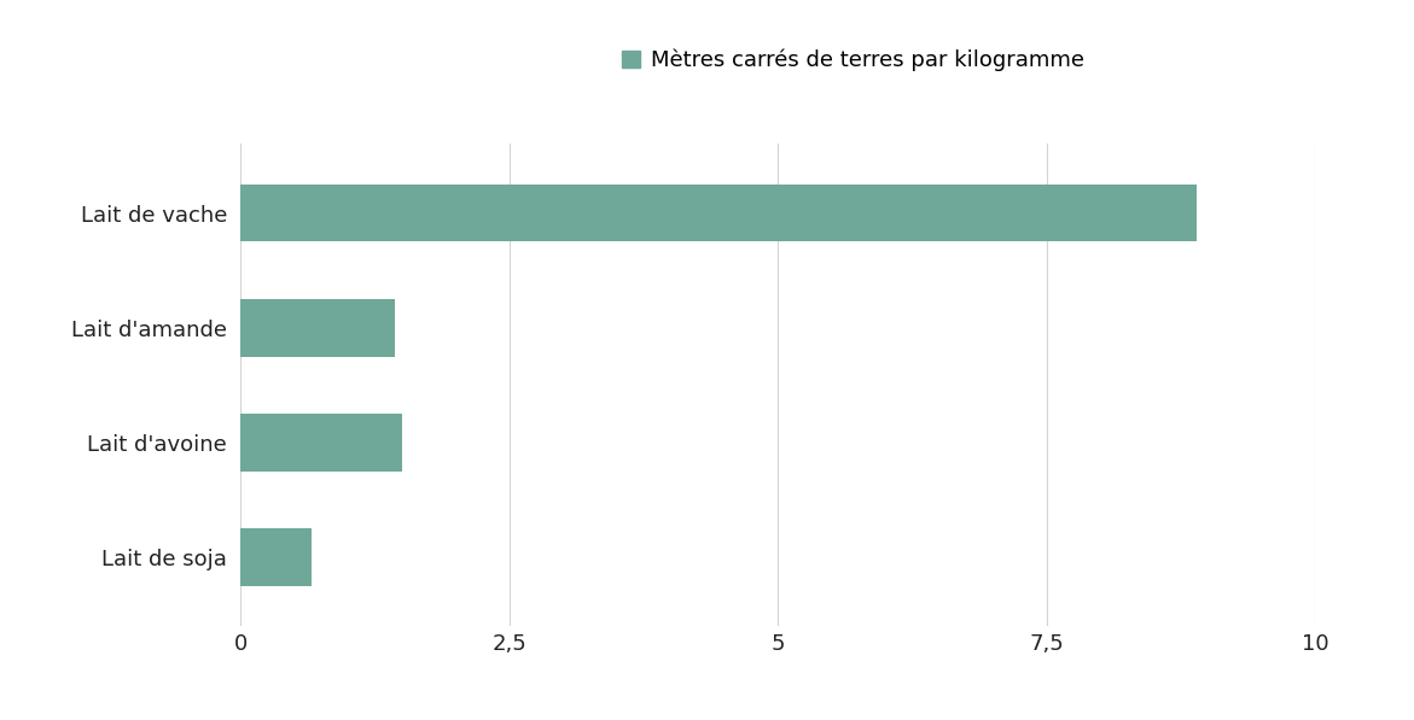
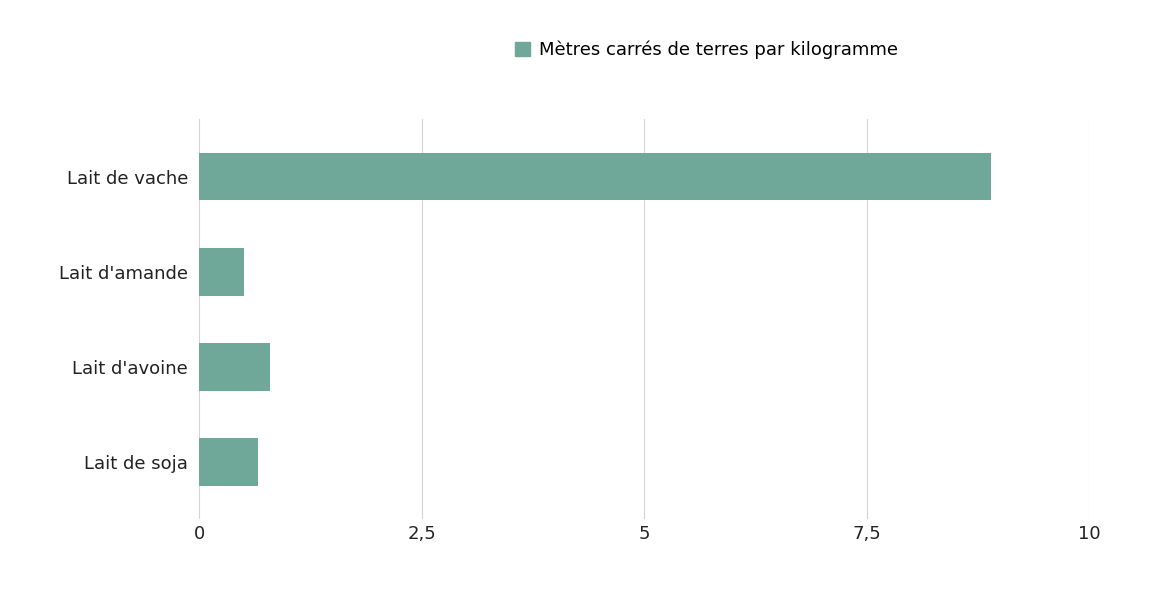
Lait d'amande: 1,44 -> 0,50
Lait d'avoine: 1,50 -> 0,80
